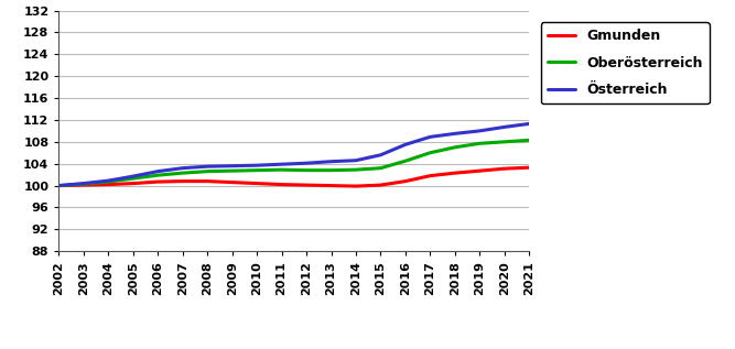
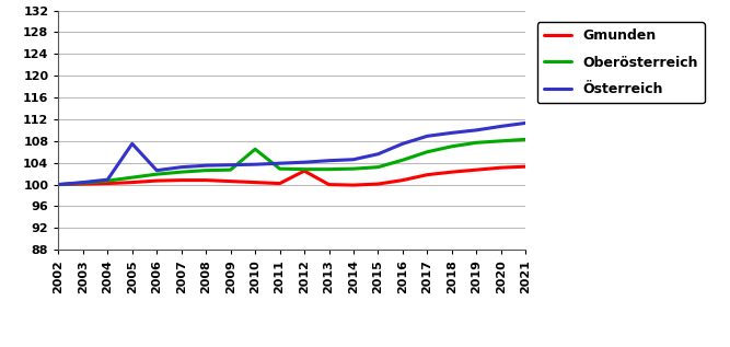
Österreich/2005: 101.7 -> 107.5
Oberösterreich/2010: 102.8 -> 106.5
Gmunden/2012: 100.1 -> 102.5
